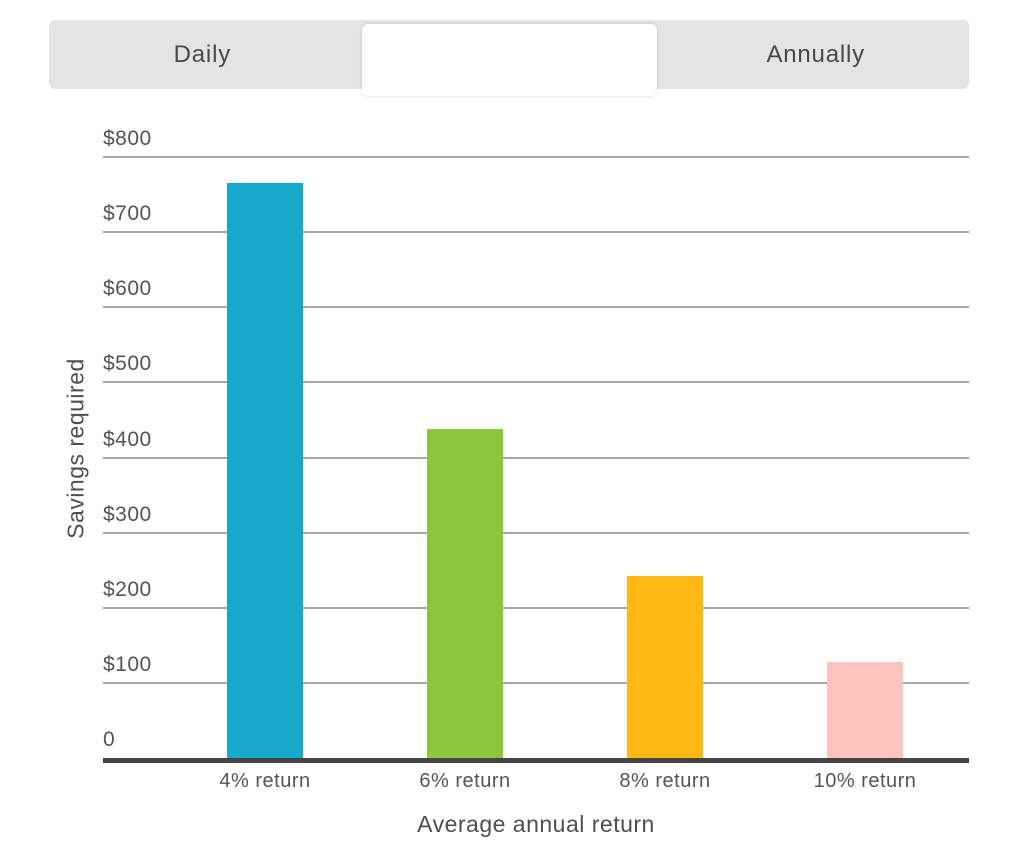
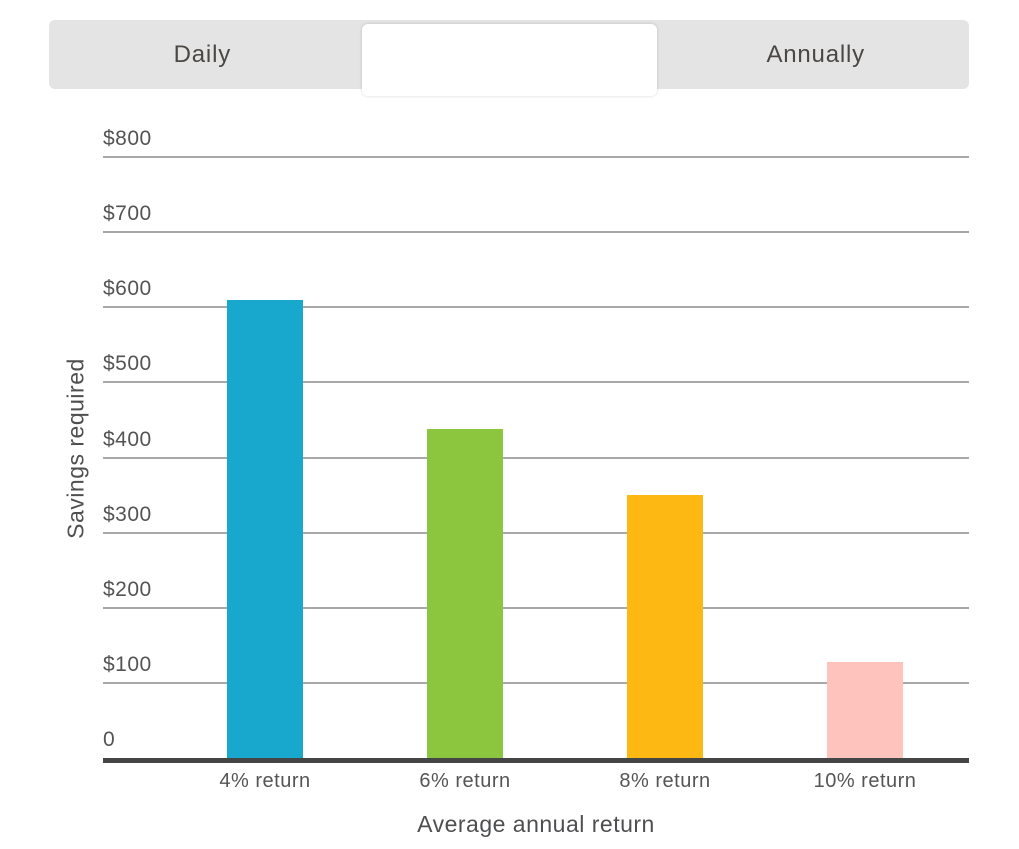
4% return: $760 -> $610
8% return: $240 -> $350
